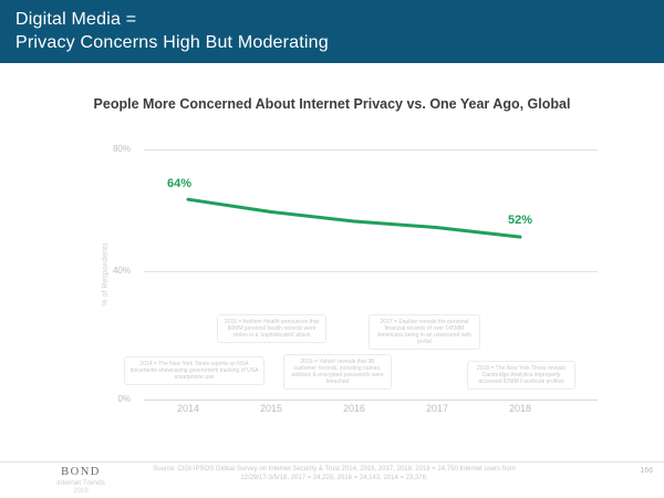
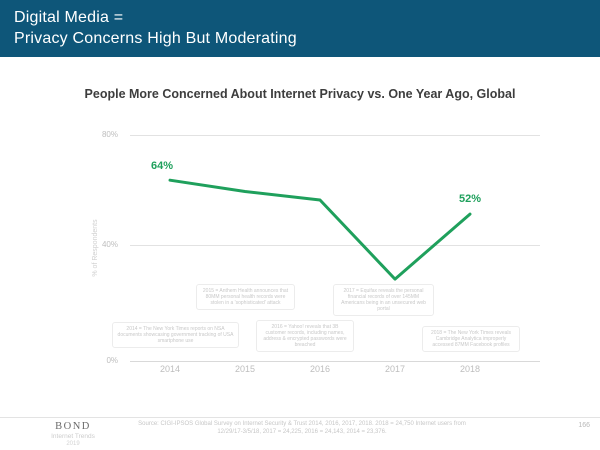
2017: 55% -> 29%
